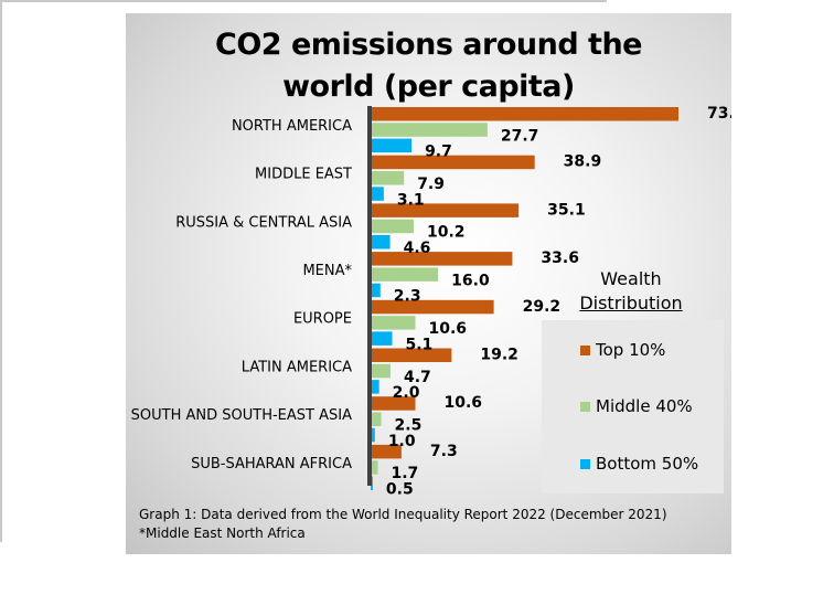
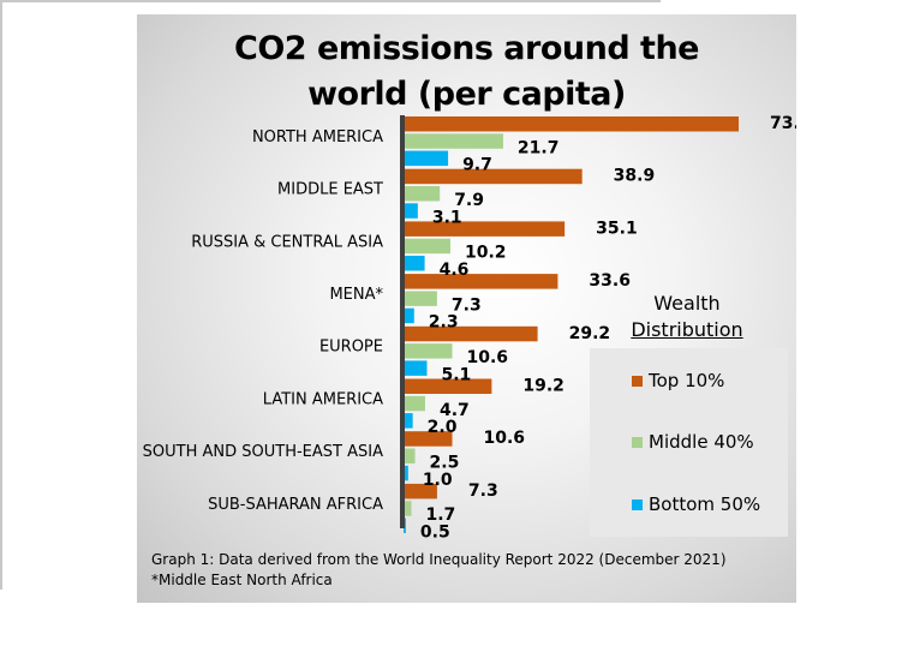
Middle 40%/NORTH AMERICA: 27.7 -> 21.7
Middle 40%/MENA*: 16.0 -> 7.3
